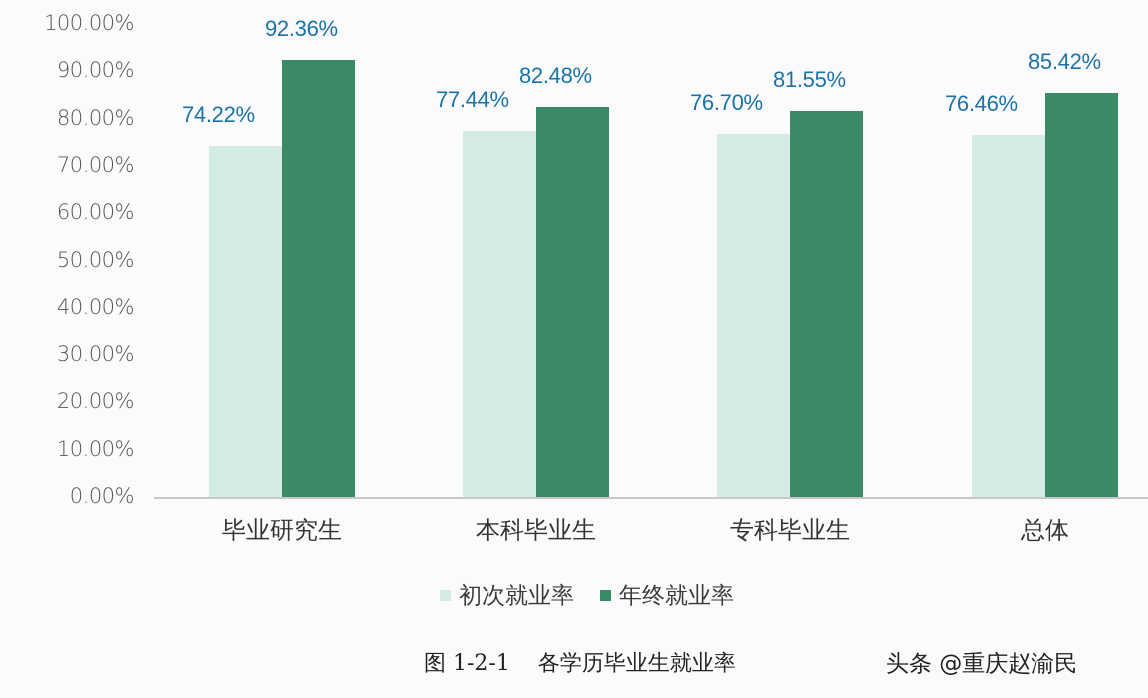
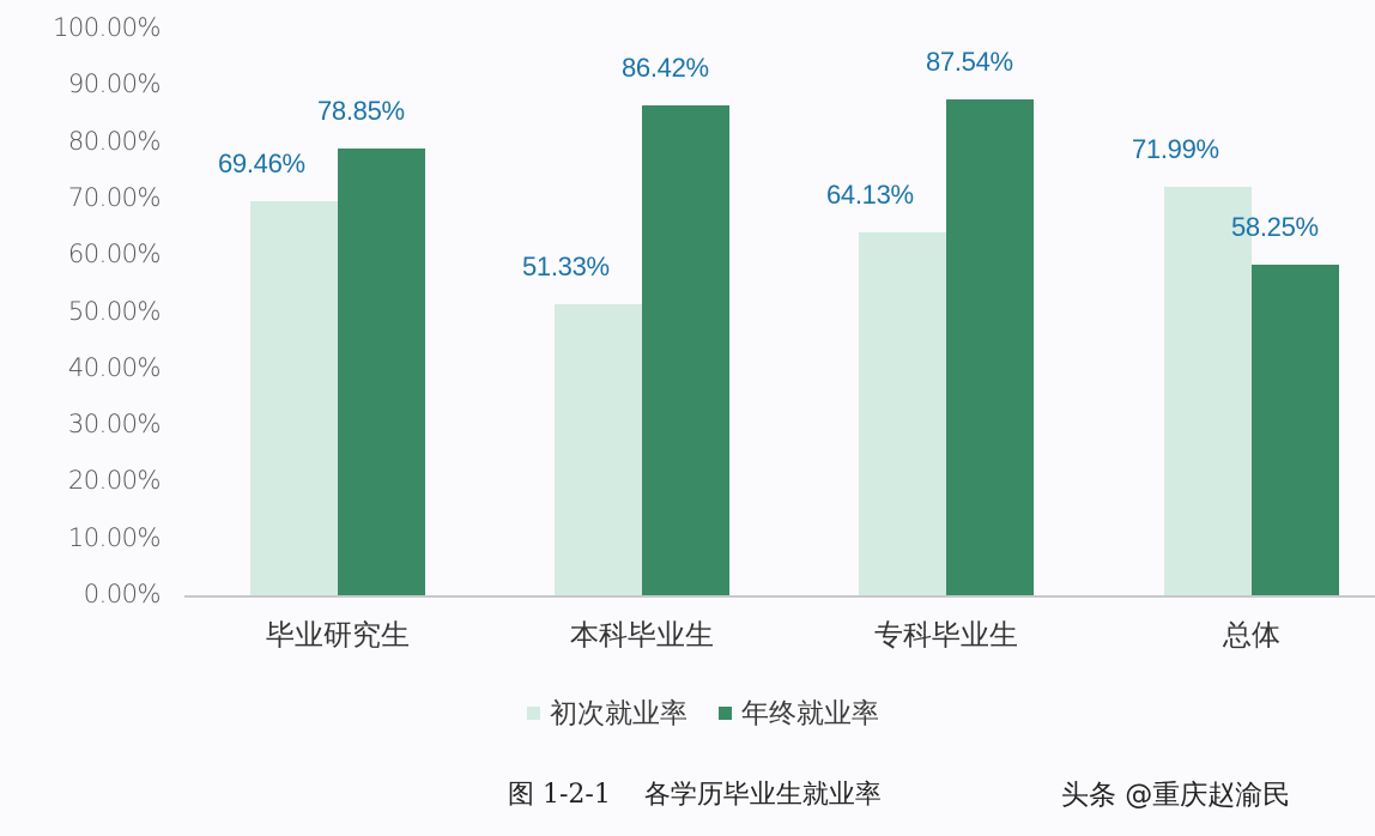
初次就业率/毕业研究生: 74.22% -> 69.46%
年终就业率/毕业研究生: 92.36% -> 78.85%
初次就业率/本科毕业生: 77.44% -> 51.33%
年终就业率/本科毕业生: 82.48% -> 86.42%
初次就业率/专科毕业生: 76.70% -> 64.13%
年终就业率/专科毕业生: 81.55% -> 87.54%
初次就业率/总体: 76.46% -> 71.99%
年终就业率/总体: 85.42% -> 58.25%
